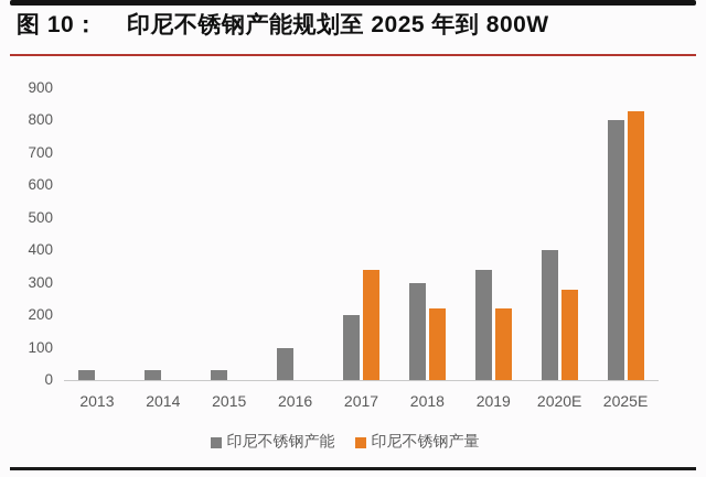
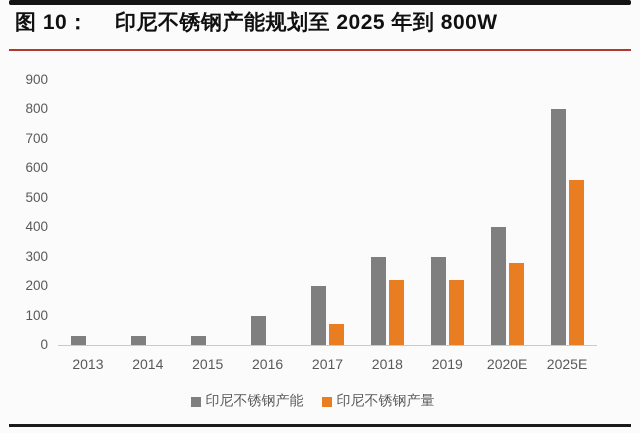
印尼不锈钢产量/2017: 340 -> 70
印尼不锈钢产能/2019: 340 -> 300
印尼不锈钢产量/2025E: 830 -> 560
